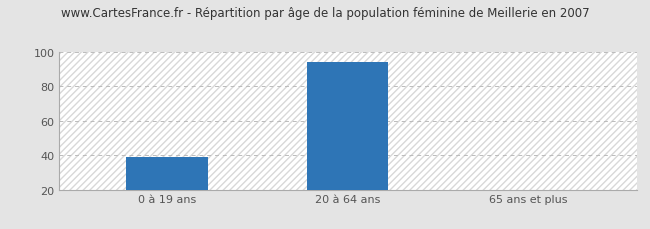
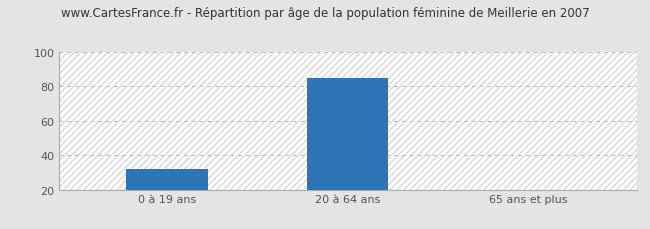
0 à 19 ans: 39 -> 32
20 à 64 ans: 94 -> 85
